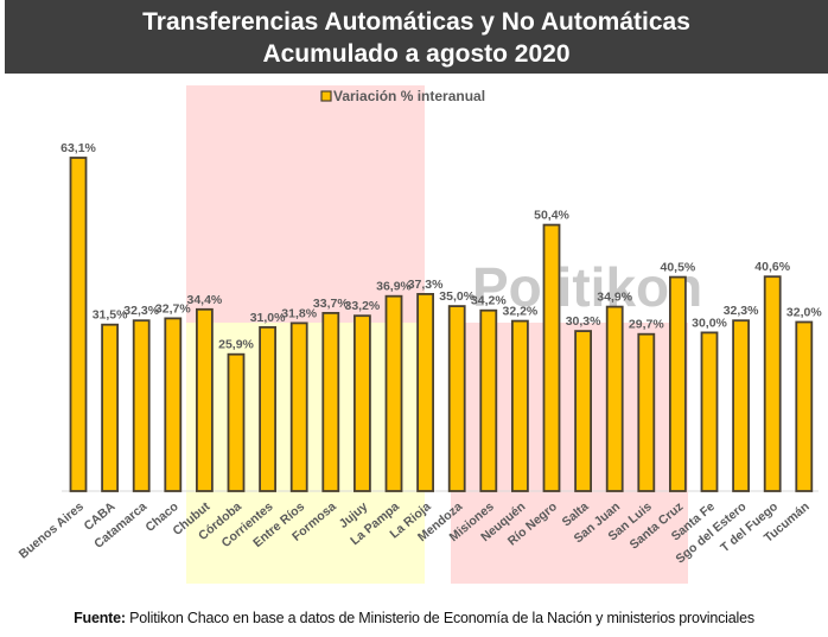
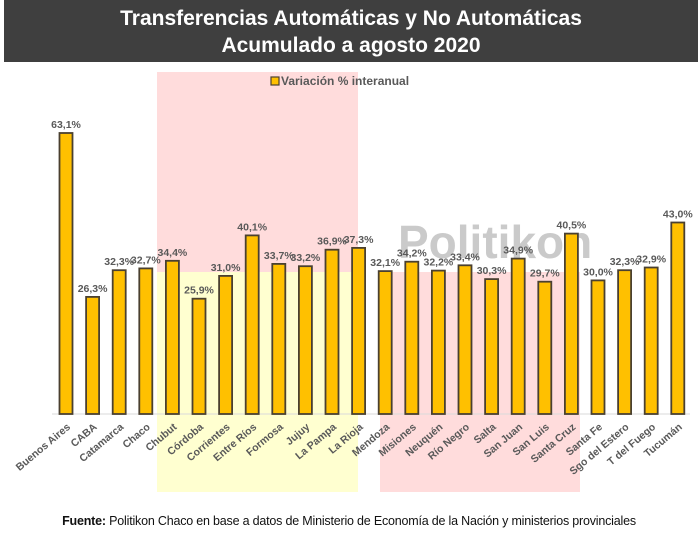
CABA: 31,5% -> 26,3%
Entre Ríos: 31,8% -> 40,1%
Mendoza: 35,0% -> 32,1%
Río Negro: 50,4% -> 33,4%
T del Fuego: 40,6% -> 32,9%
Tucumán: 32,0% -> 43,0%
